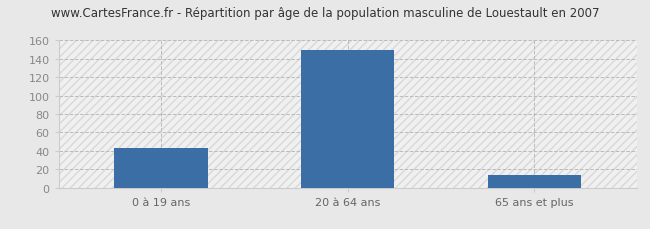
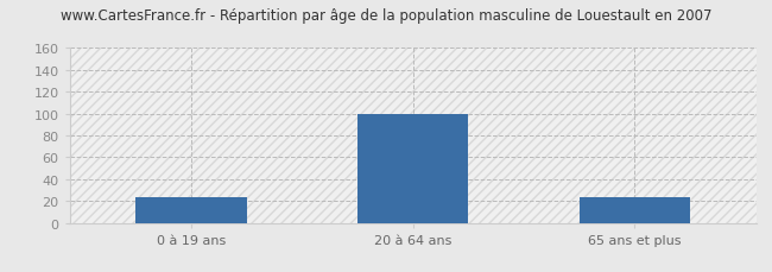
0 à 19 ans: 43 -> 24
20 à 64 ans: 150 -> 100
65 ans et plus: 14 -> 24
